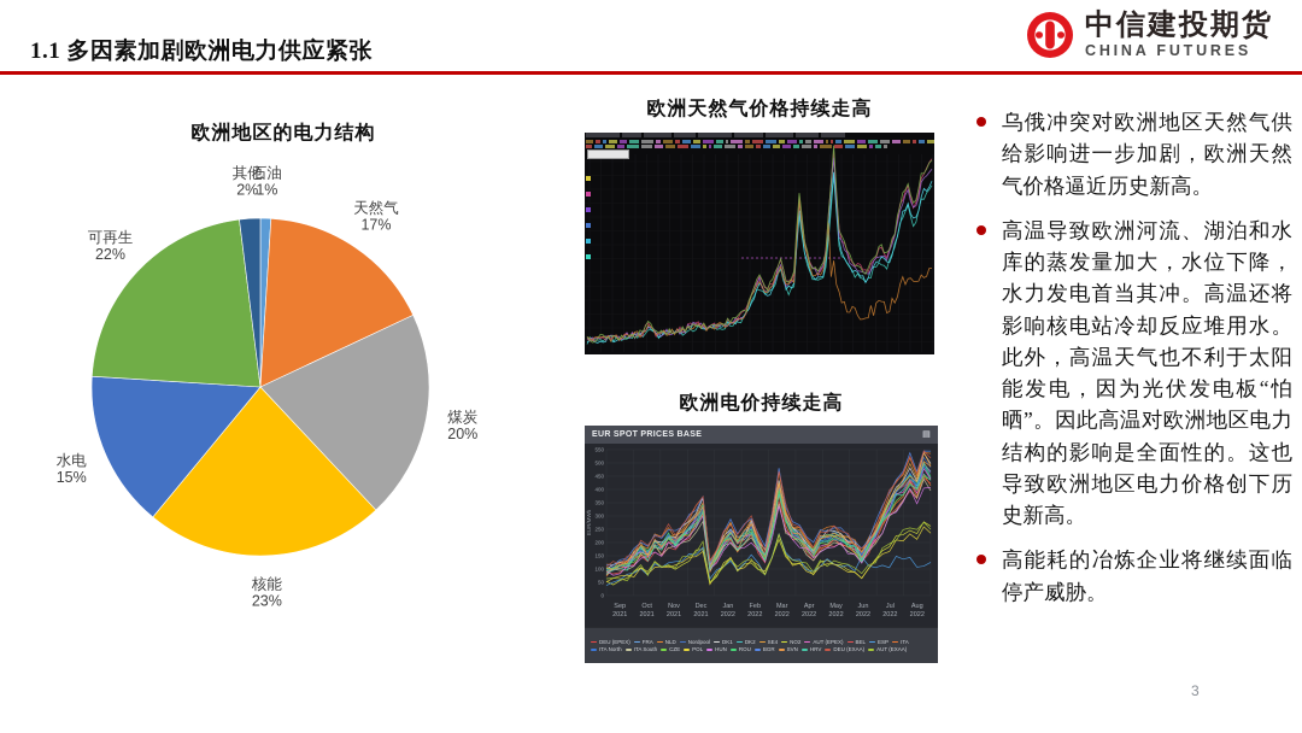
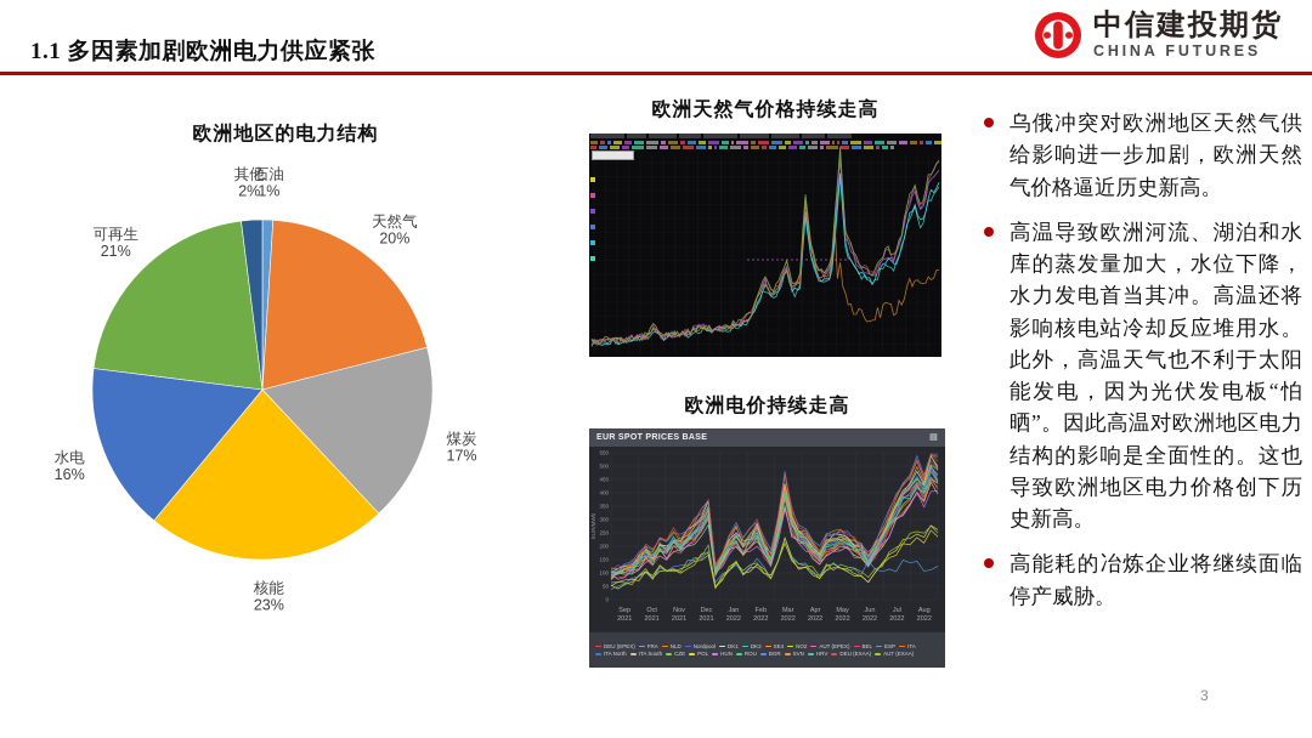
欧洲地区的电力结构/天然气: 17% -> 20%
欧洲地区的电力结构/煤炭: 20% -> 17%
欧洲地区的电力结构/水电: 15% -> 16%
欧洲地区的电力结构/可再生: 22% -> 21%
